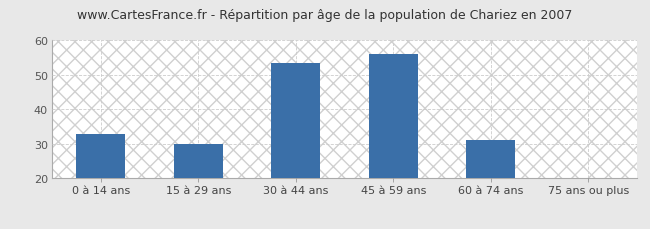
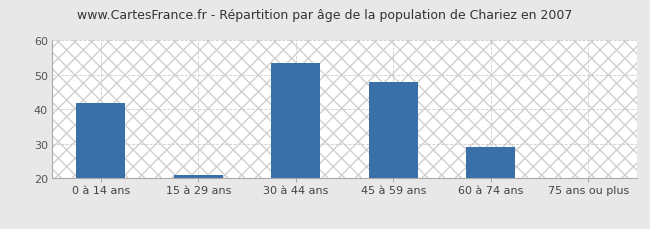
0 à 14 ans: 33.0 -> 42.0
15 à 29 ans: 30.0 -> 21.0
45 à 59 ans: 56.0 -> 48.0
60 à 74 ans: 31.0 -> 29.0
